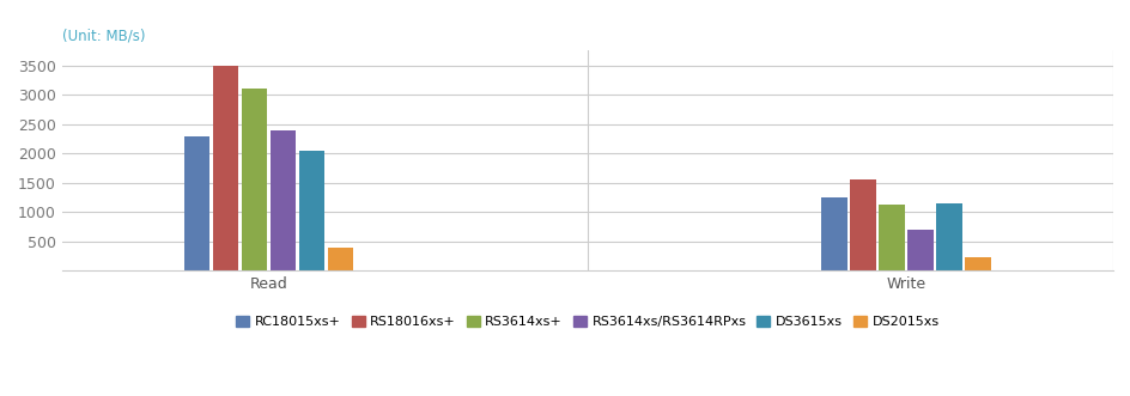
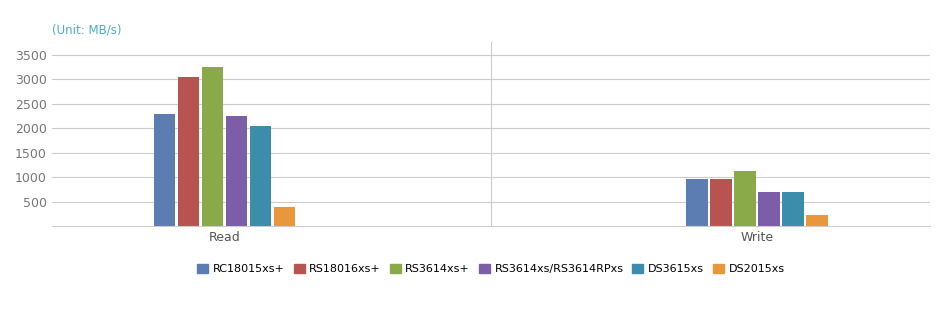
RS18016xs+/Read: 3500 -> 3040
RS3614xs+/Read: 3100 -> 3250
RS3614xs/RS3614RPxs/Read: 2400 -> 2250
RC18015xs+/Write: 1250 -> 980
RS18016xs+/Write: 1550 -> 970
DS3615xs/Write: 1150 -> 710
